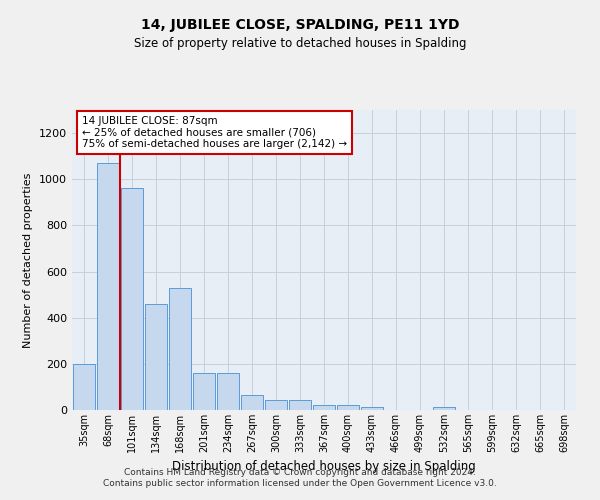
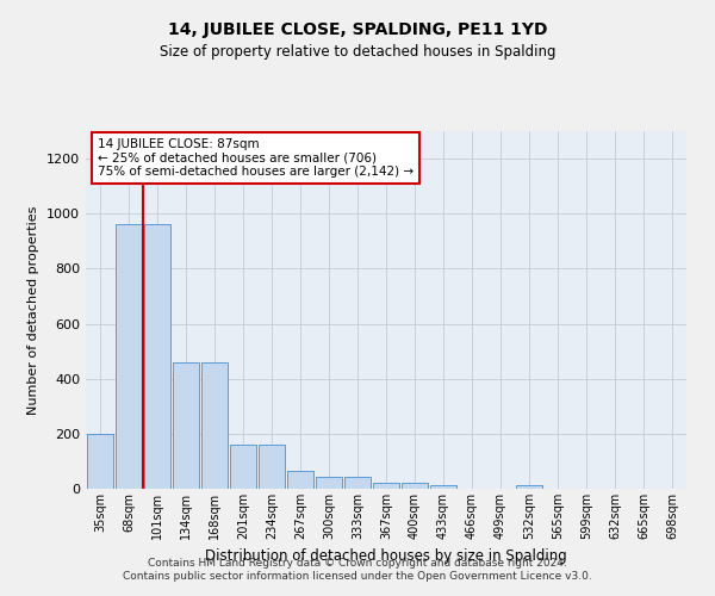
68sqm: 1070 -> 960
168sqm: 530 -> 460
